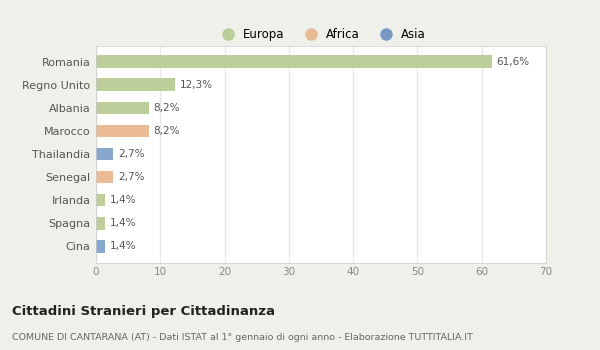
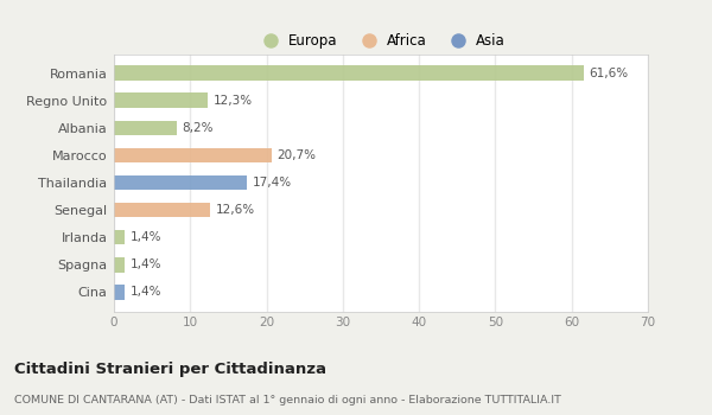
Marocco: 8,2% -> 20,7%
Thailandia: 2,7% -> 17,4%
Senegal: 2,7% -> 12,6%
